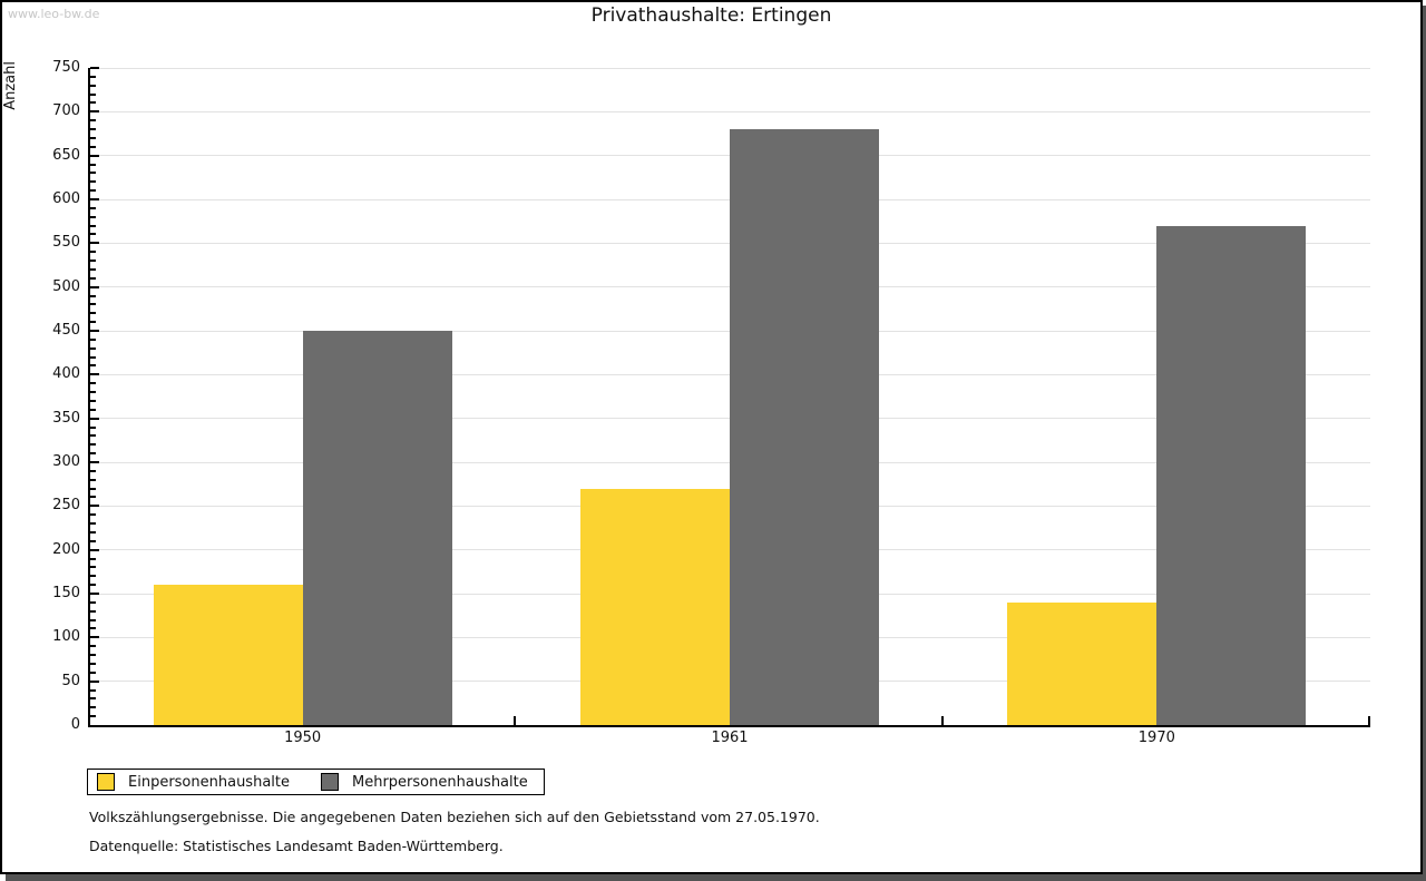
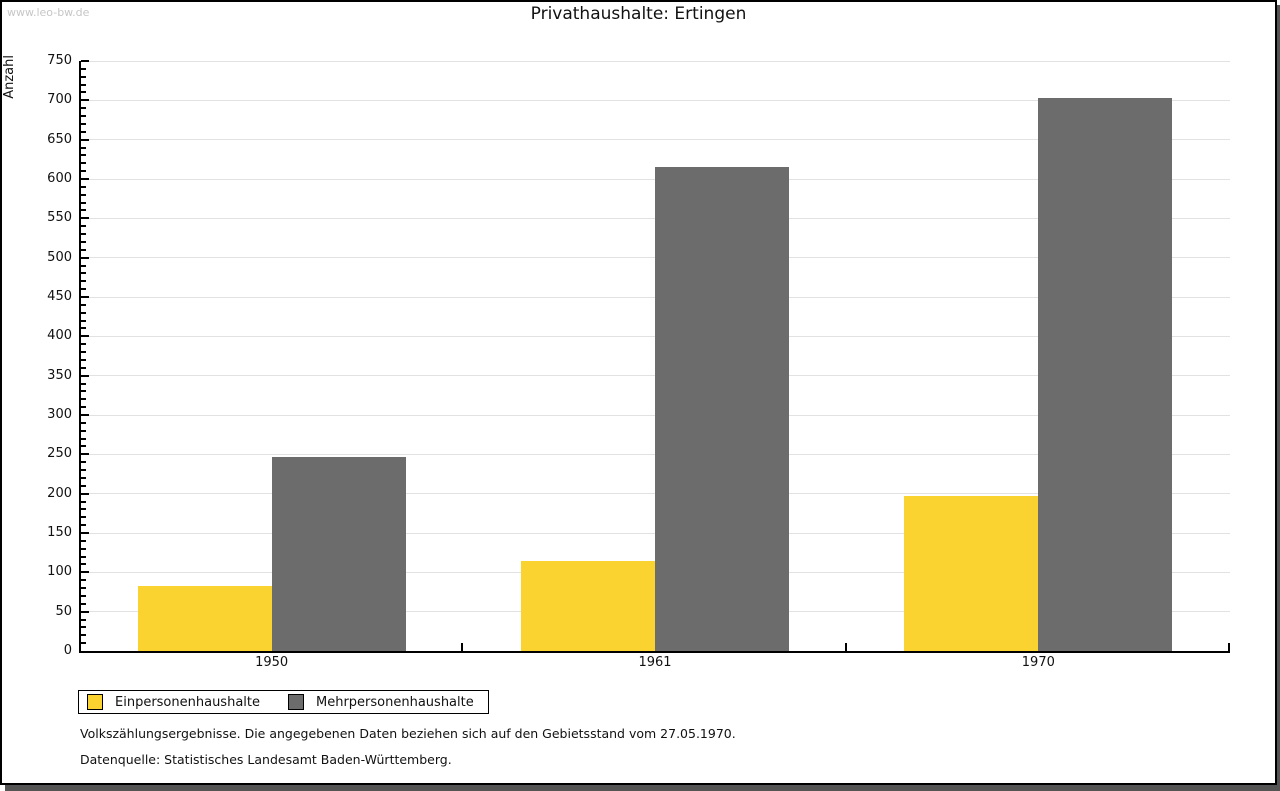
Einpersonenhaushalte/1950: 160 -> 80
Mehrpersonenhaushalte/1950: 450 -> 250
Einpersonenhaushalte/1961: 270 -> 120
Mehrpersonenhaushalte/1961: 680 -> 620
Einpersonenhaushalte/1970: 140 -> 200
Mehrpersonenhaushalte/1970: 570 -> 700
